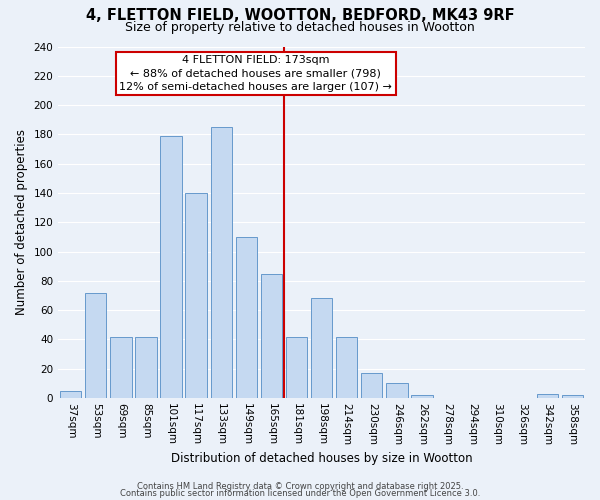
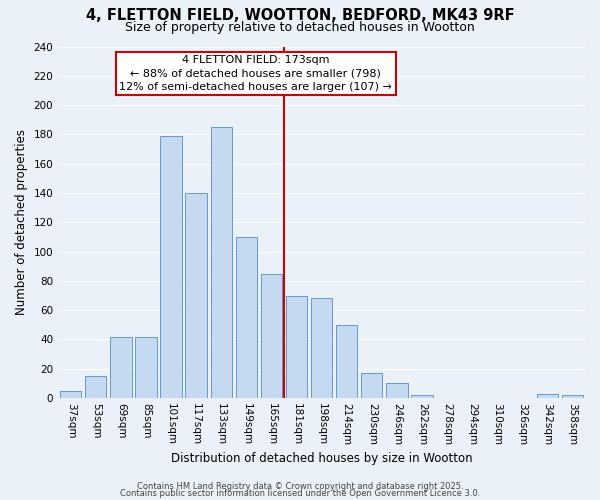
53sqm: 72 -> 15
181sqm: 42 -> 70
214sqm: 42 -> 50
